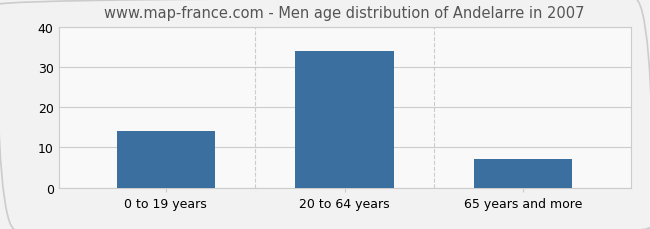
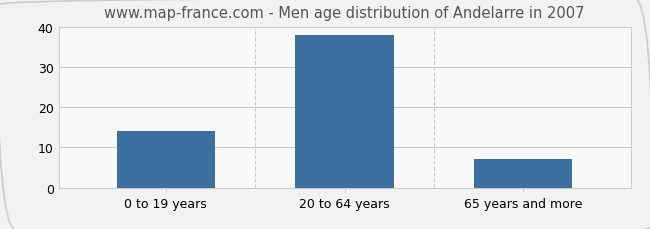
20 to 64 years: 34 -> 38
